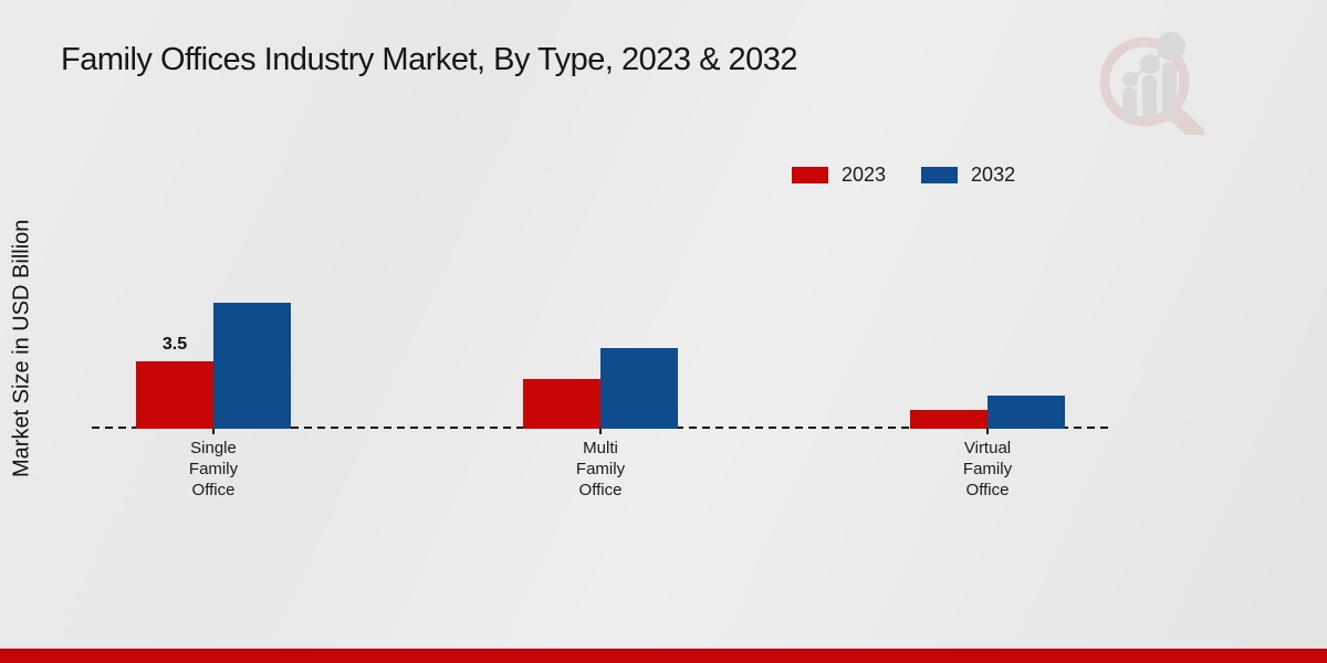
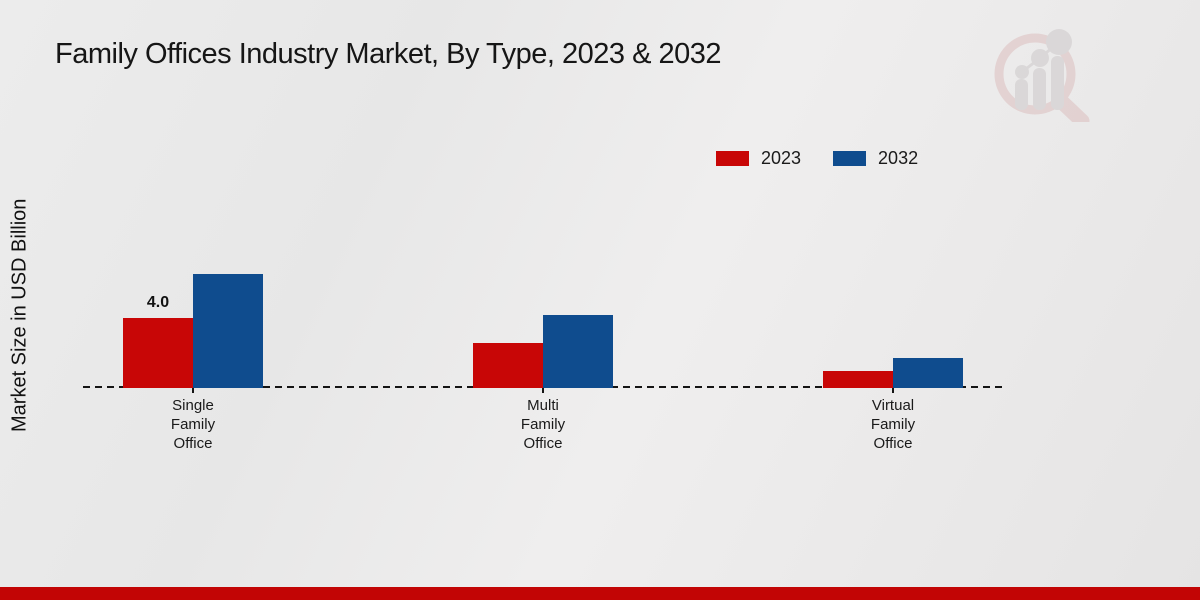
2023/Single Family Office: 3.5 -> 4.0
